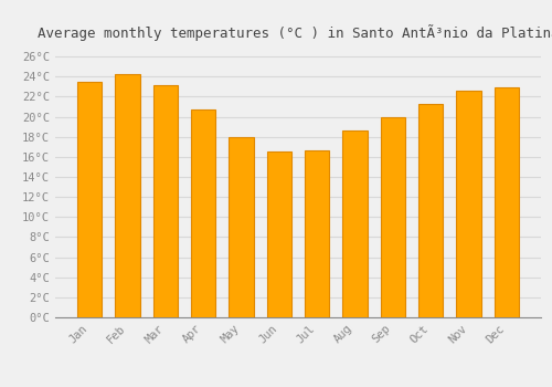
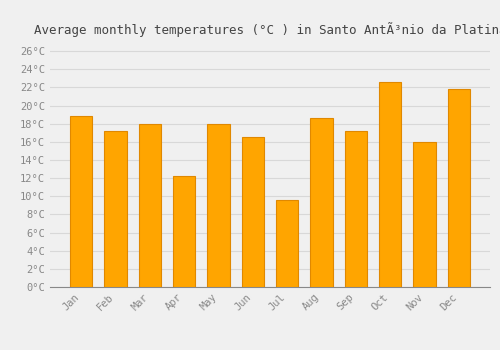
Jan: 23.5°C -> 18.8°C
Feb: 24.2°C -> 17.2°C
Mar: 23.1°C -> 18.0°C
Apr: 20.7°C -> 12.2°C
Jul: 16.6°C -> 9.6°C
Sep: 19.9°C -> 17.2°C
Oct: 21.3°C -> 22.6°C
Nov: 22.6°C -> 16.0°C
Dec: 22.9°C -> 21.8°C
